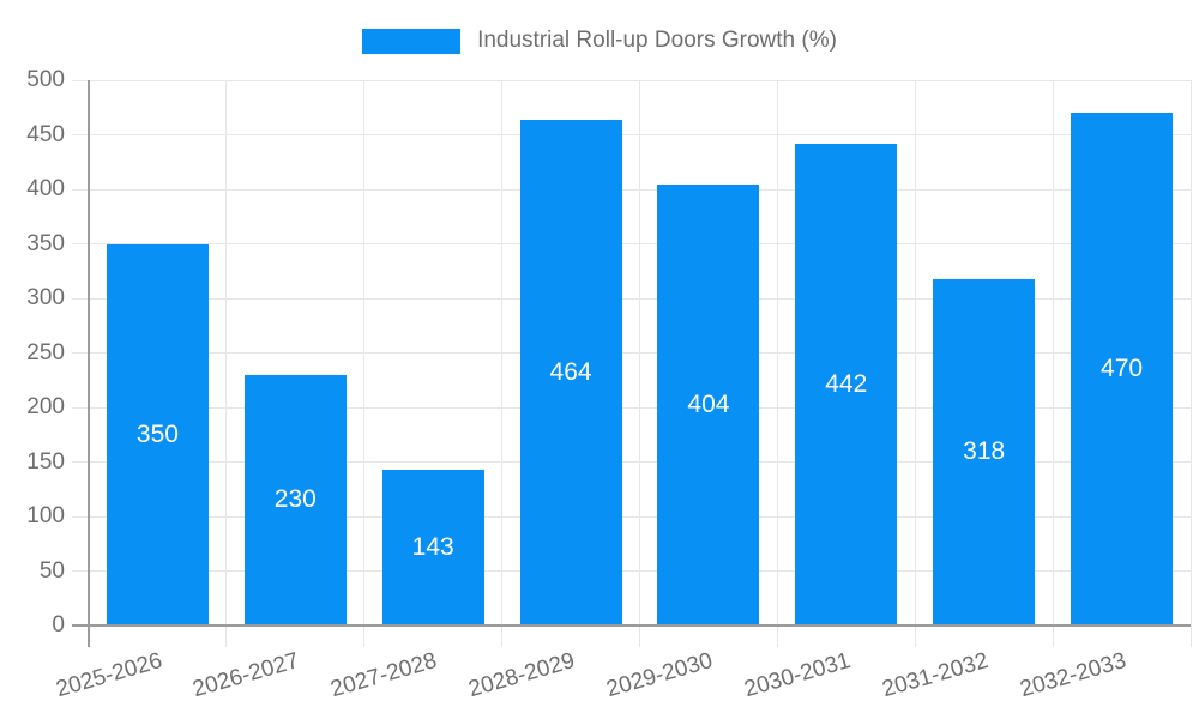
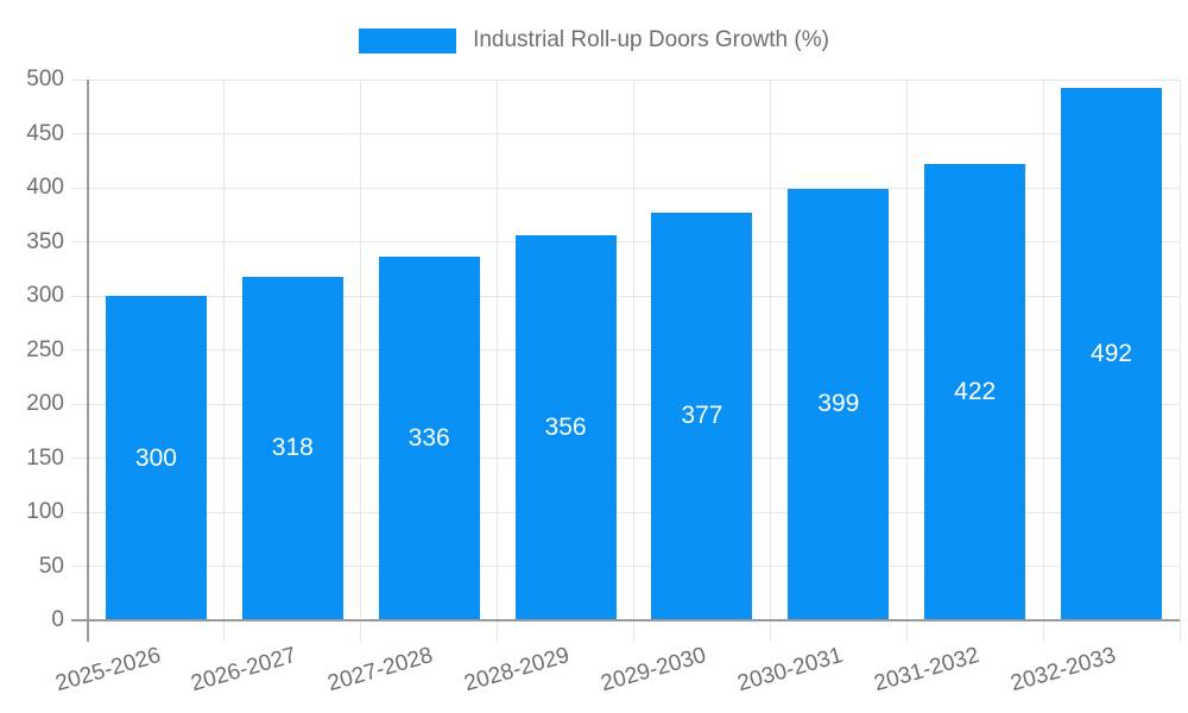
2025-2026: 350 -> 300
2026-2027: 230 -> 318
2027-2028: 143 -> 336
2028-2029: 464 -> 356
2029-2030: 404 -> 377
2030-2031: 442 -> 399
2031-2032: 318 -> 422
2032-2033: 470 -> 492
